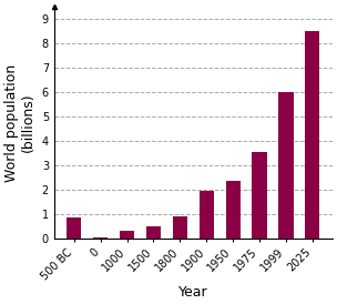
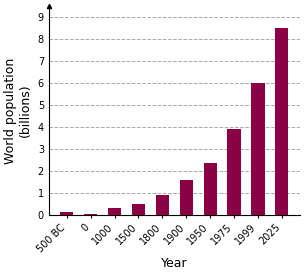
500 BC: 0.85 -> 0.10
1900: 1.95 -> 1.60
1975: 3.55 -> 3.90
